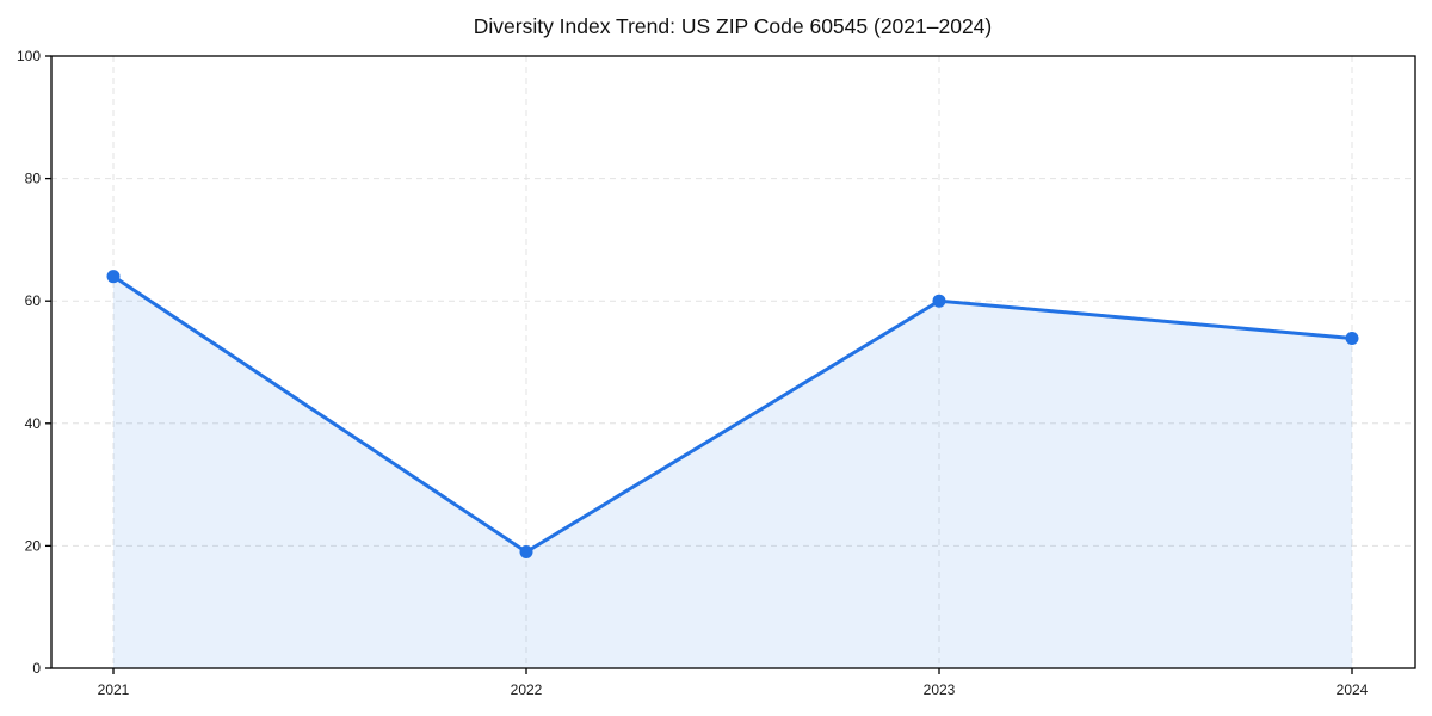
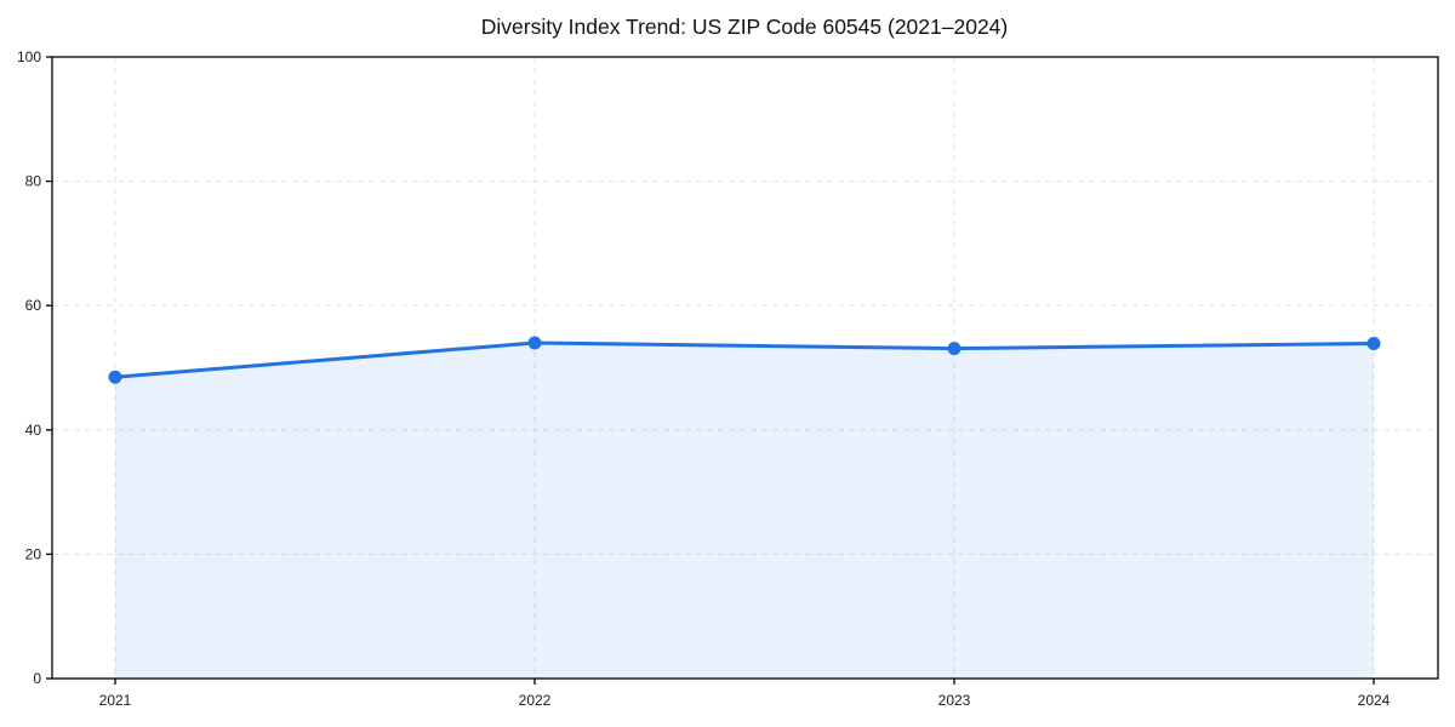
2021: 64 -> 48
2022: 19 -> 54
2023: 60 -> 53
